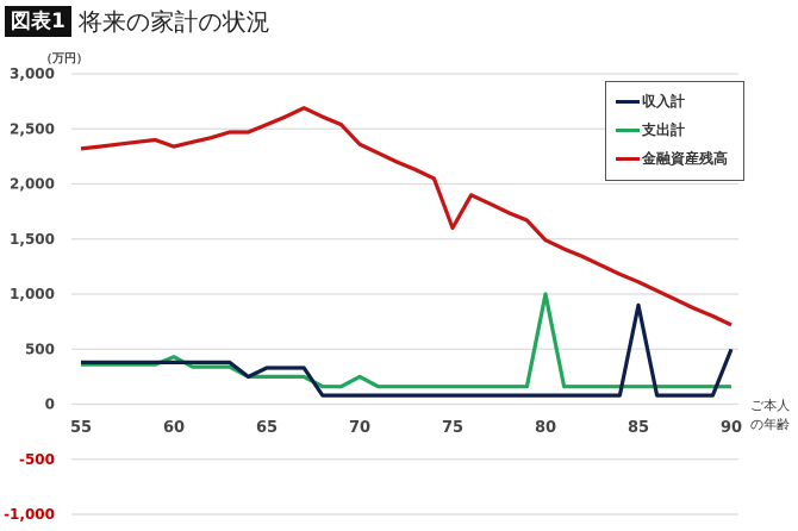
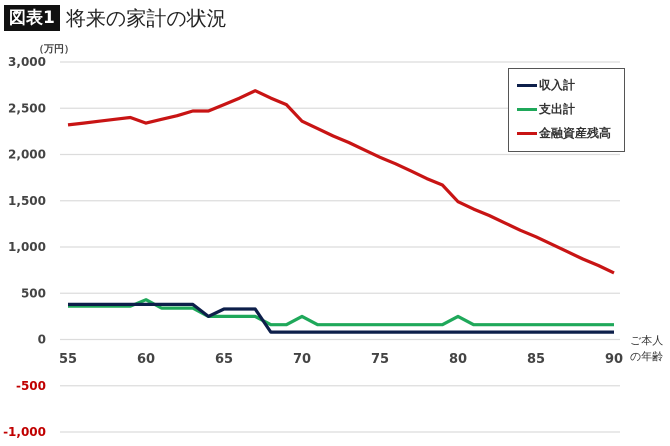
金融資産残高/75: 1600 -> 2000
支出計/80: 1000 -> 200
収入計/85: 900 -> 100
収入計/90: 500 -> 100
